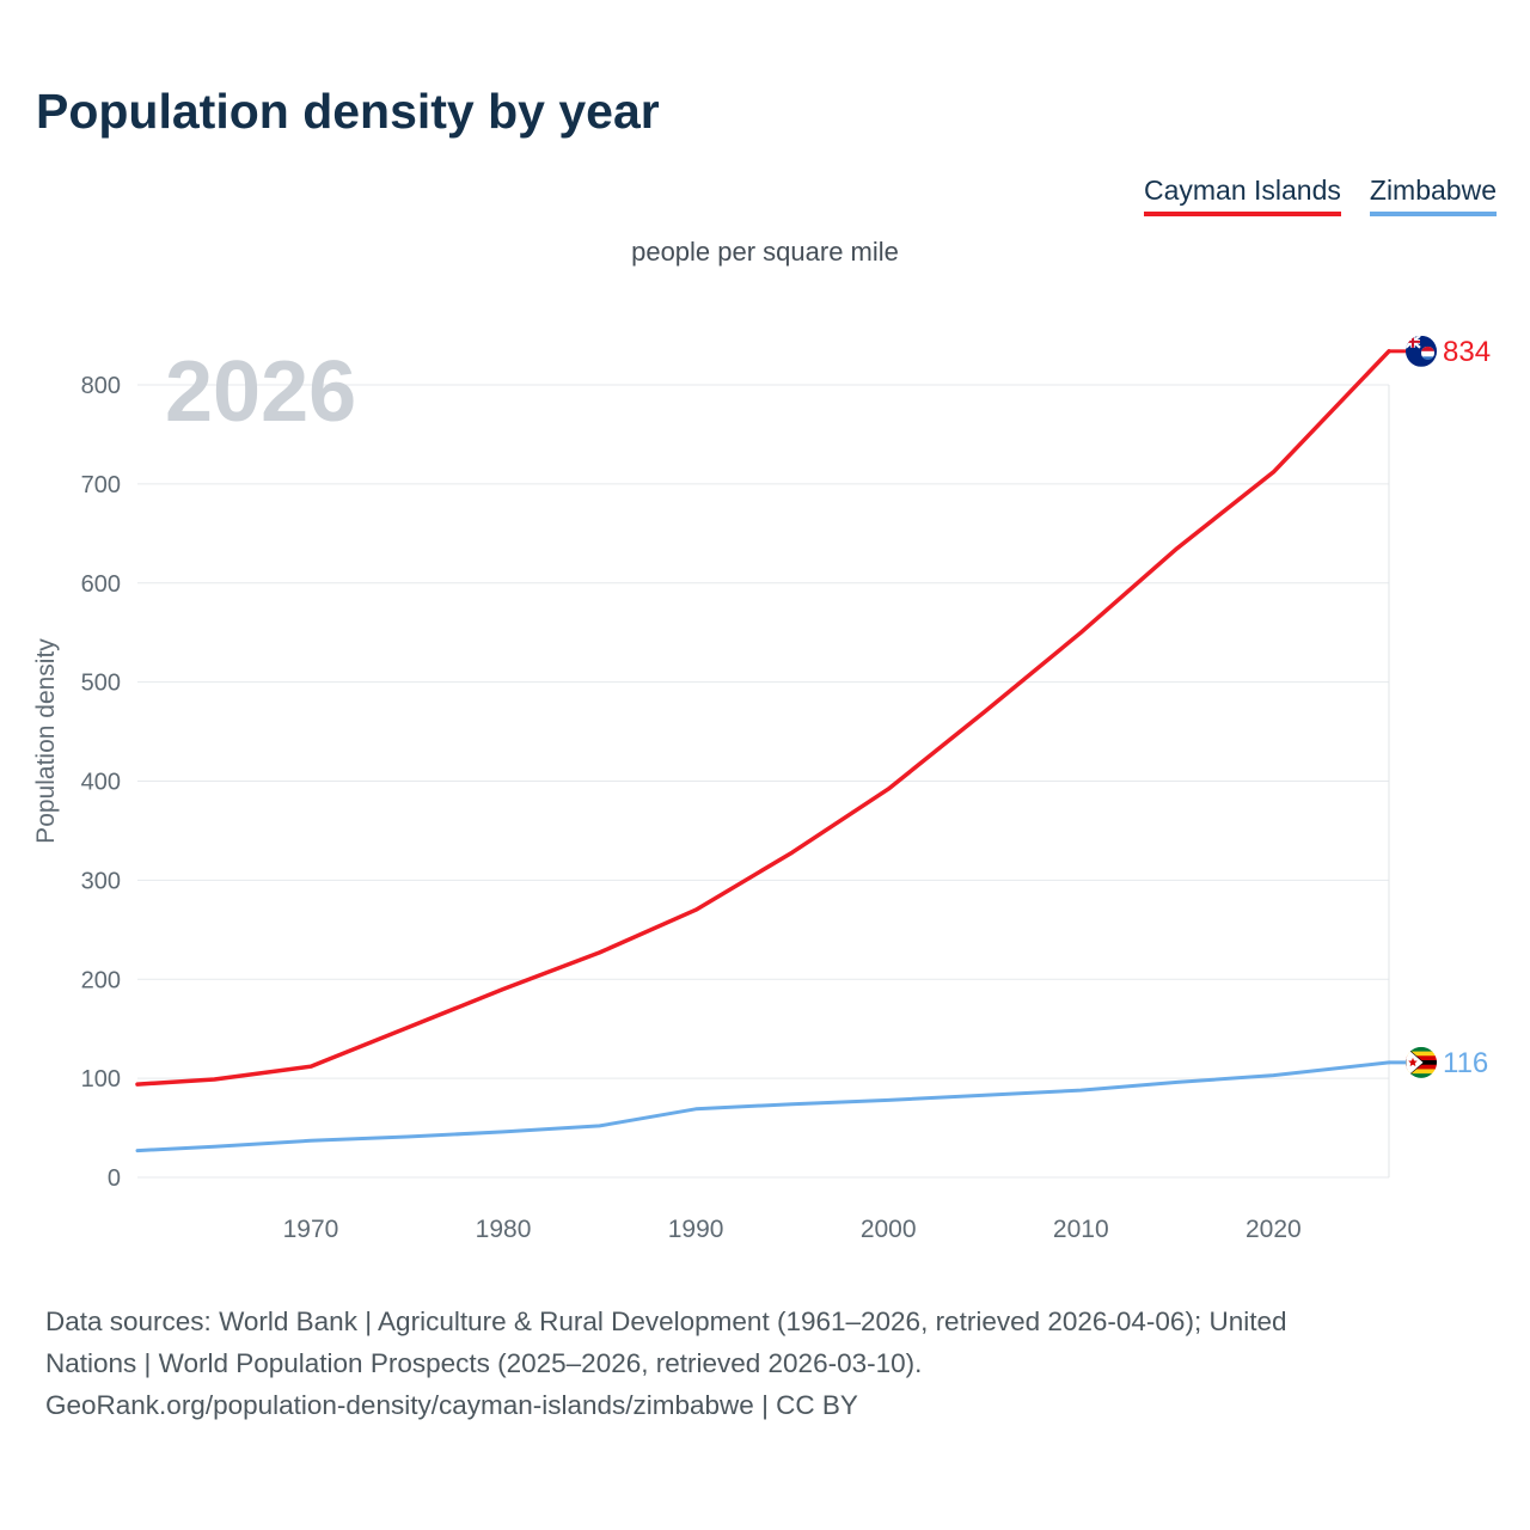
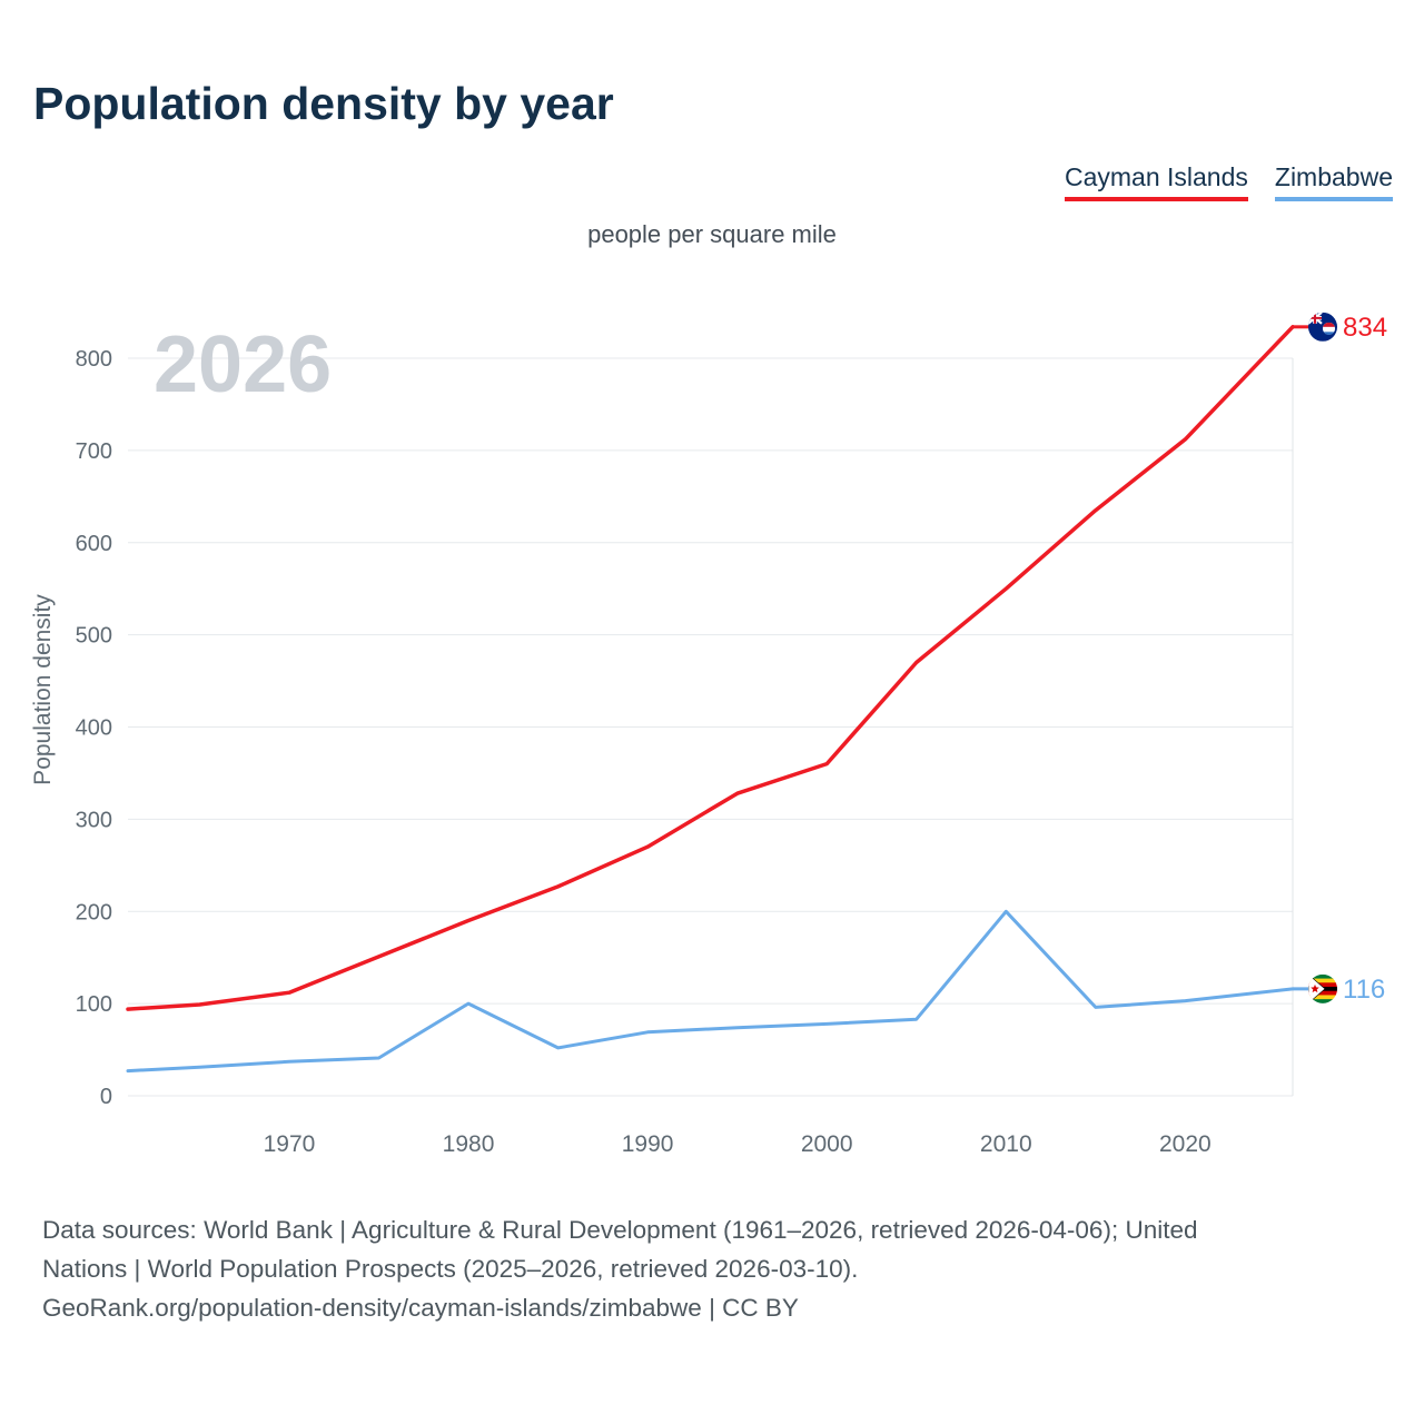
Zimbabwe/1980: 50 -> 100
Cayman Islands/2000: 390 -> 360
Zimbabwe/2010: 90 -> 200
